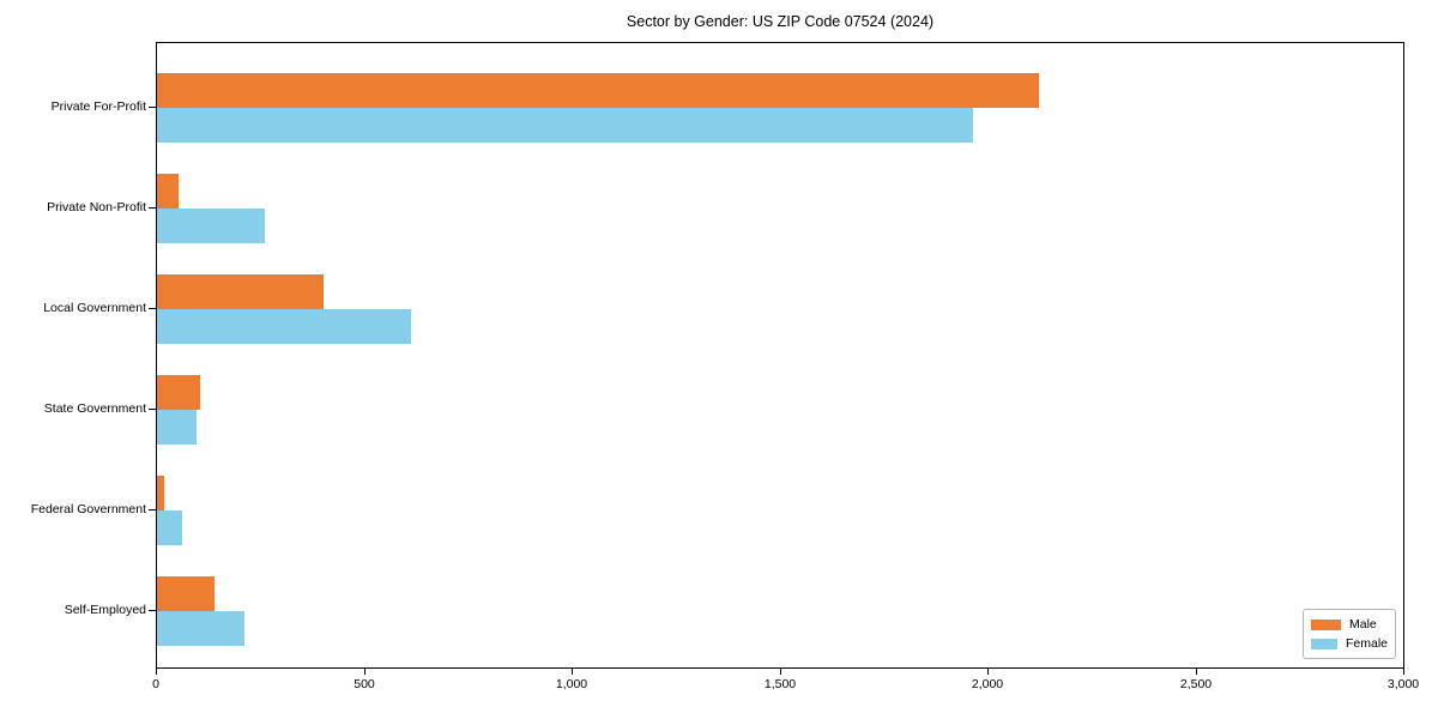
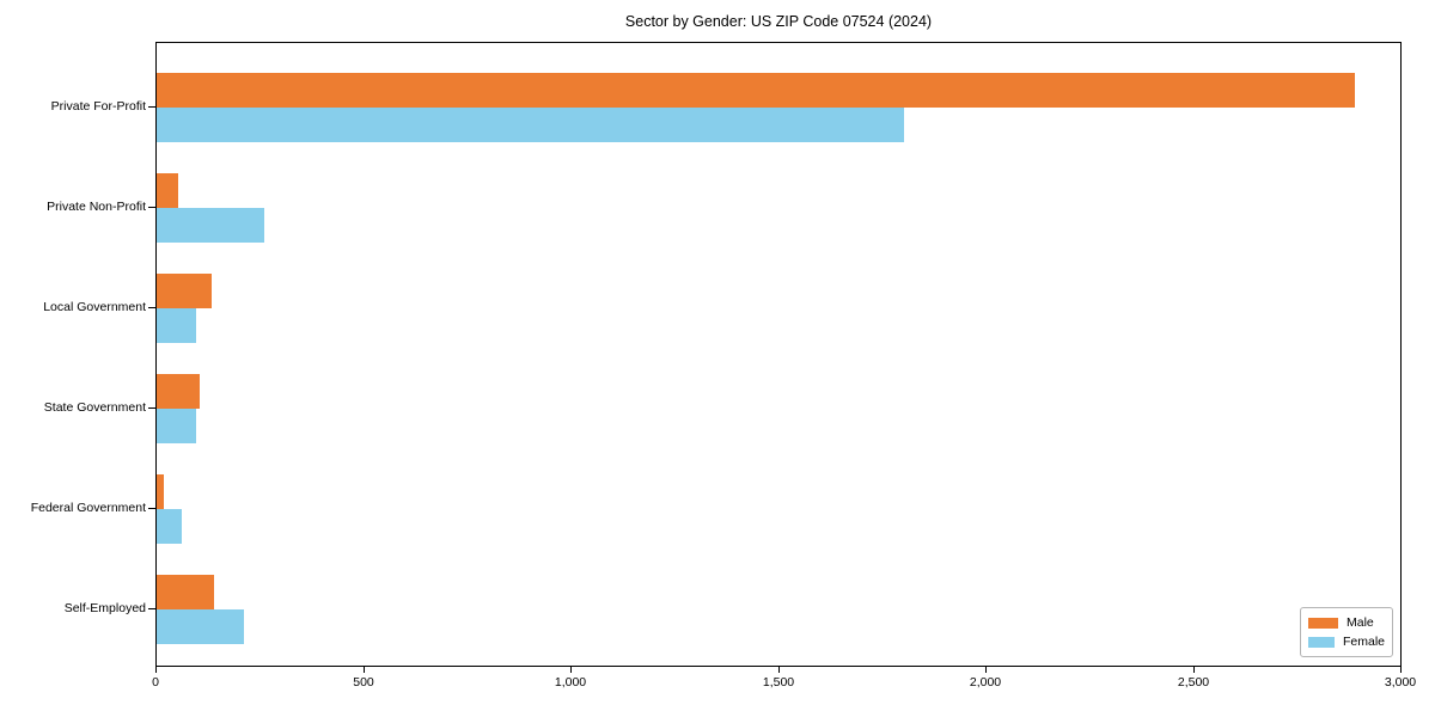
Male/Private For-Profit: 2120 -> 2880
Female/Private For-Profit: 1960 -> 1800
Male/Local Government: 400 -> 130
Female/Local Government: 610 -> 100
